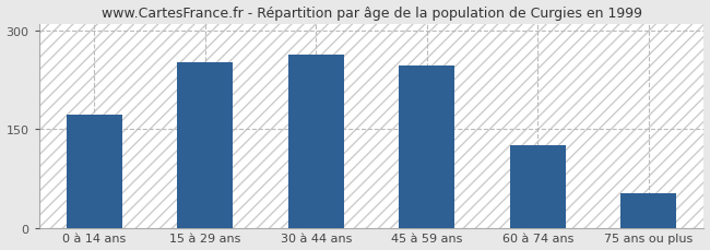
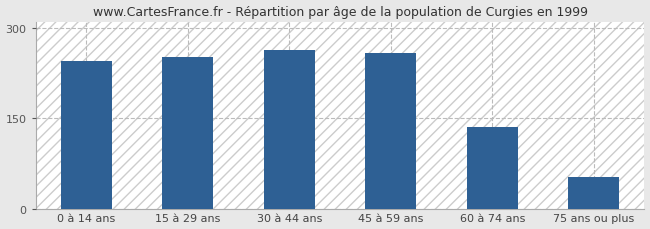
0 à 14 ans: 172 -> 245
45 à 59 ans: 246 -> 258
60 à 74 ans: 126 -> 136
